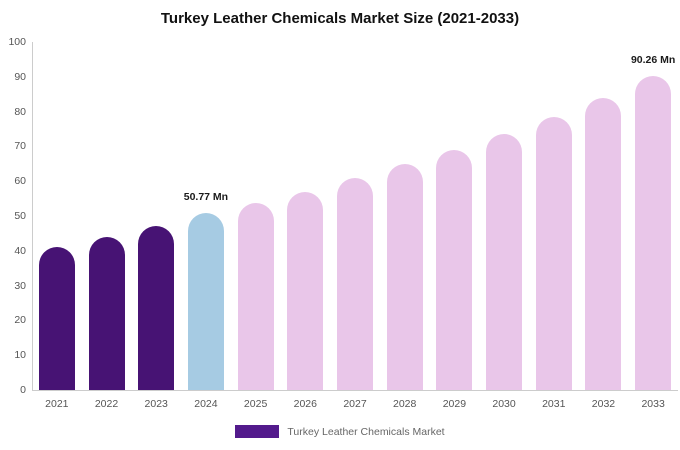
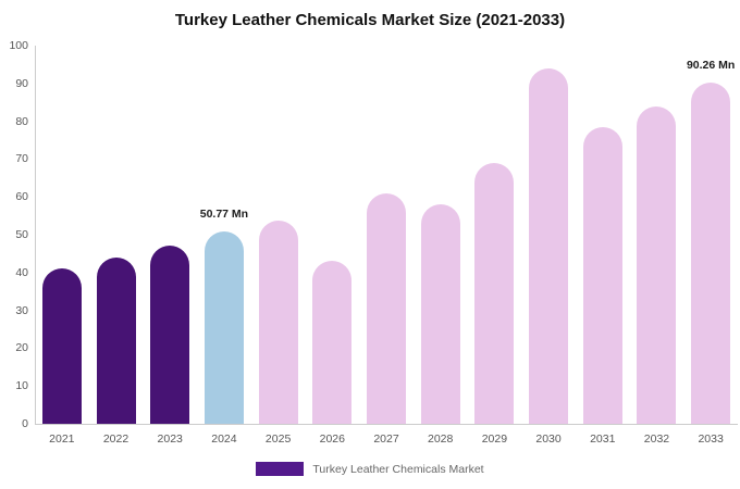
2026: 57 -> 43
2028: 65 -> 58
2030: 74 -> 94
